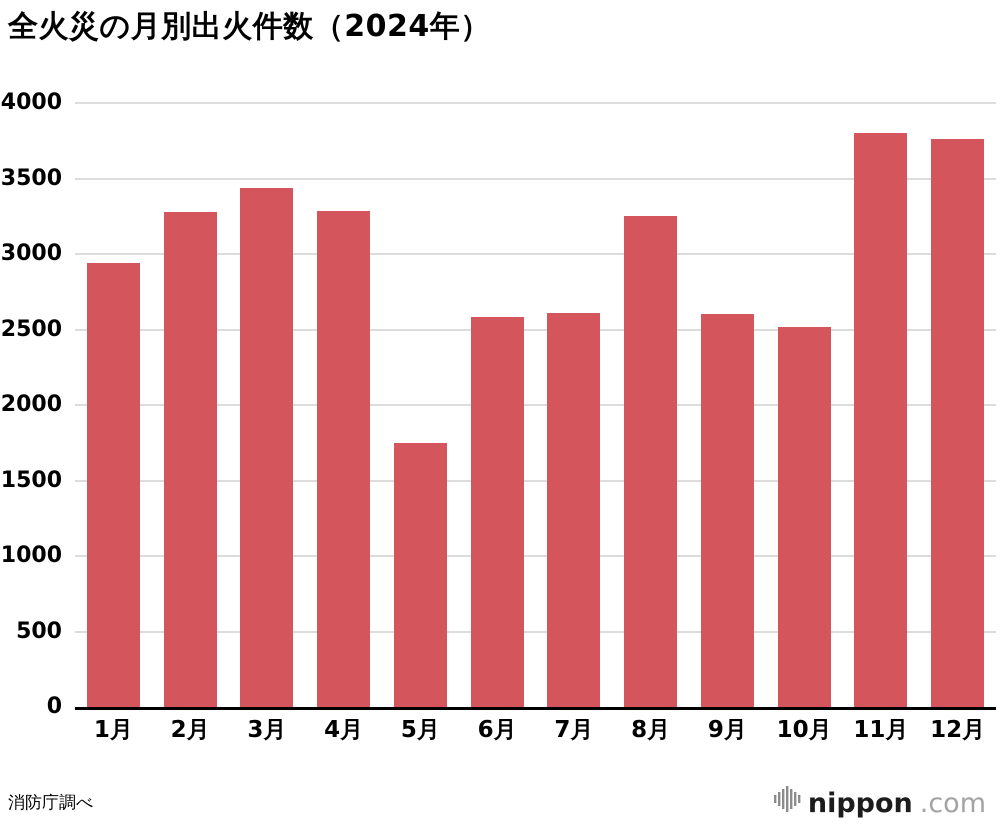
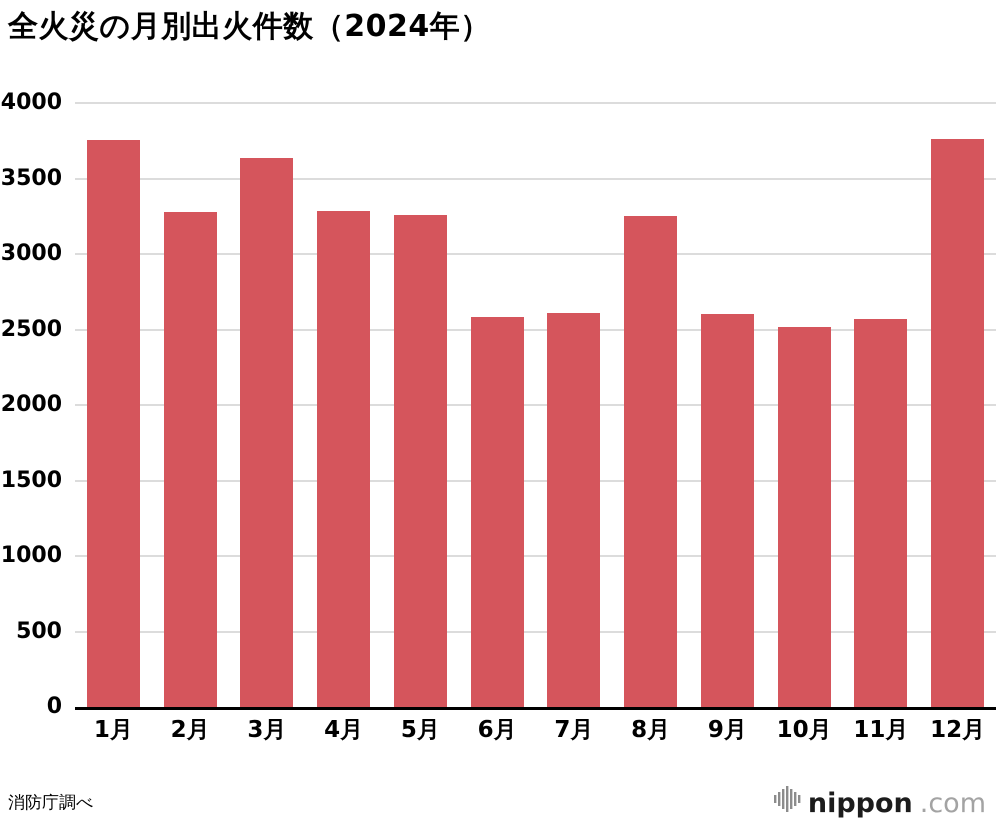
1月: 2940 -> 3760
3月: 3440 -> 3640
5月: 1750 -> 3260
11月: 3800 -> 2570
